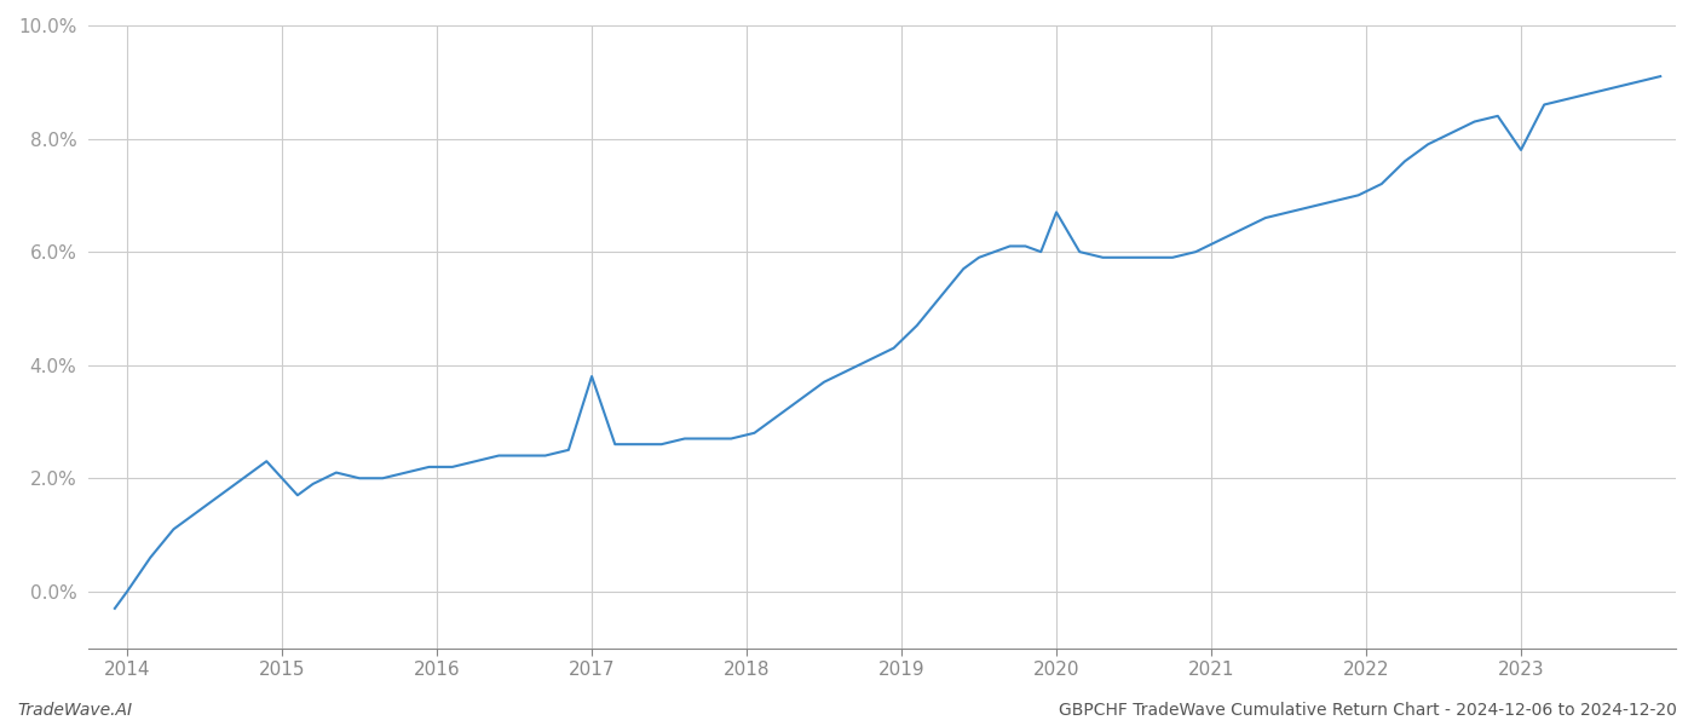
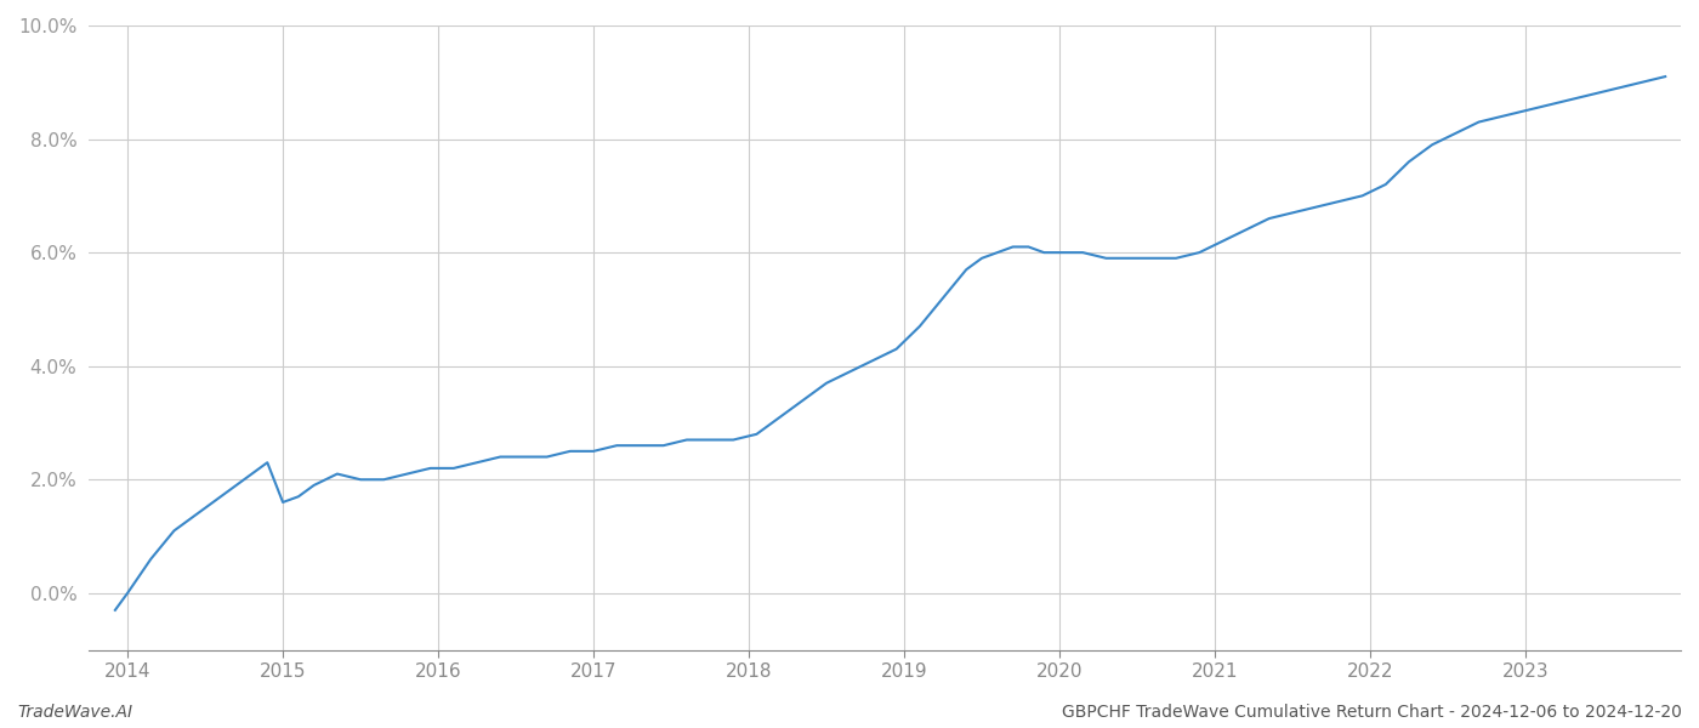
2015: 2.0% -> 1.6%
2017: 3.8% -> 2.5%
2020: 6.7% -> 6.0%
2023: 7.8% -> 8.5%
